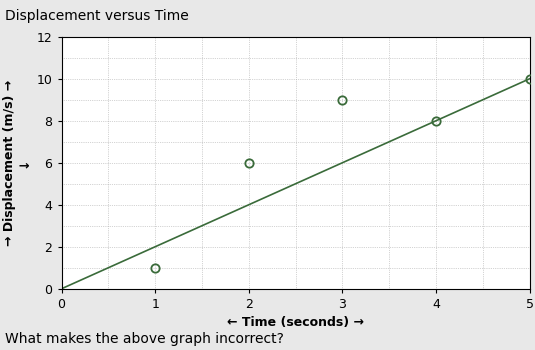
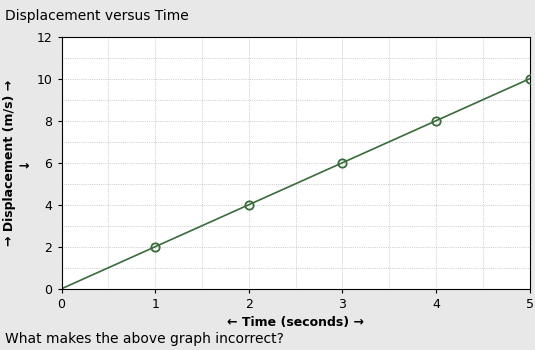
1: 1 -> 2
2: 6 -> 4
3: 9 -> 6
